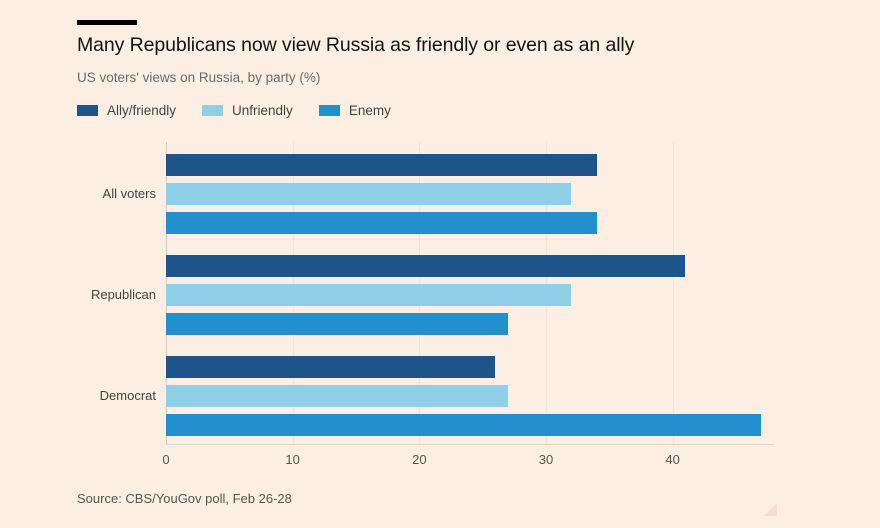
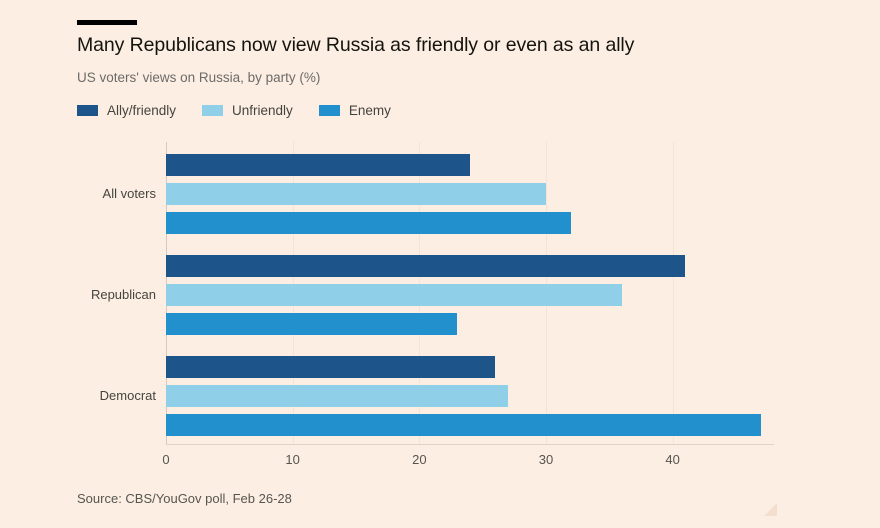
Ally/friendly/All voters: 34 -> 24
Unfriendly/All voters: 32 -> 30
Enemy/All voters: 34 -> 32
Unfriendly/Republican: 32 -> 36
Enemy/Republican: 27 -> 23
